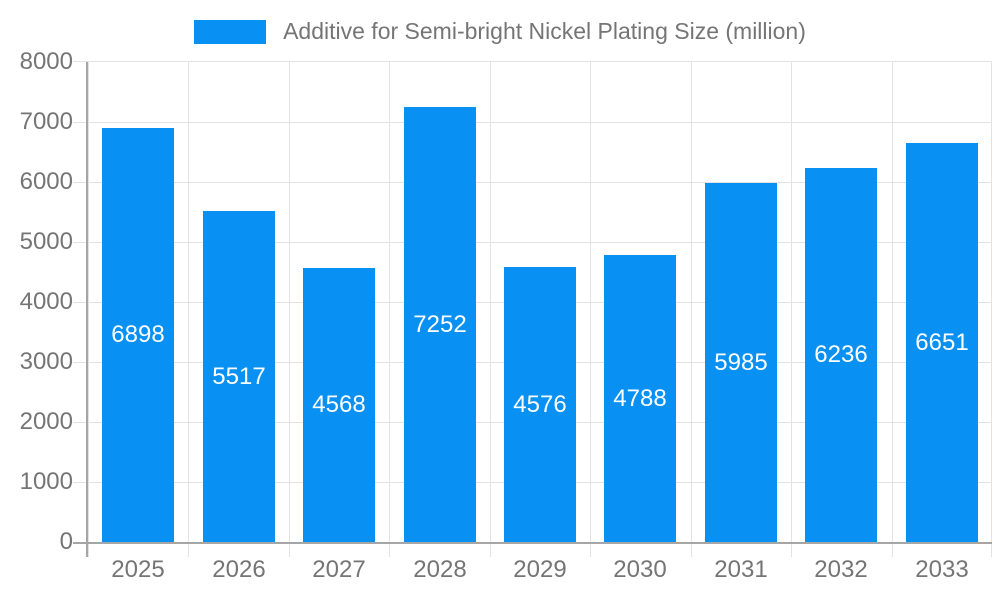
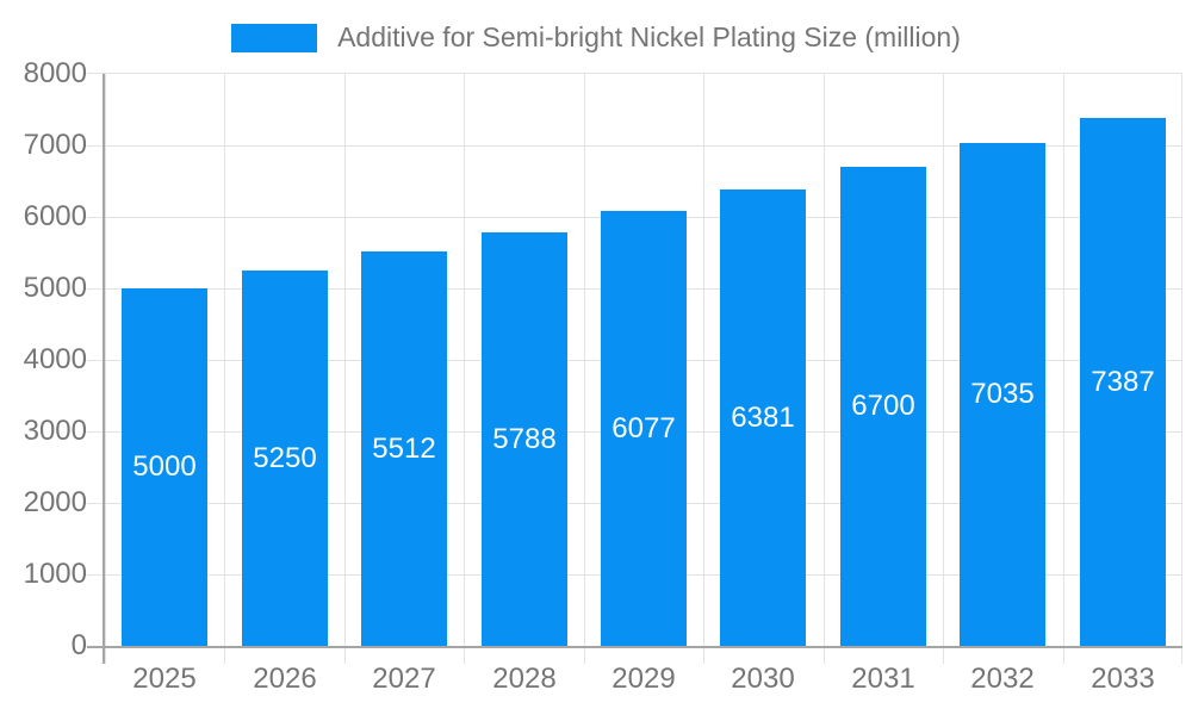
2025: 6898 -> 5000
2026: 5517 -> 5250
2027: 4568 -> 5512
2028: 7252 -> 5788
2029: 4576 -> 6077
2030: 4788 -> 6381
2031: 5985 -> 6700
2032: 6236 -> 7035
2033: 6651 -> 7387
